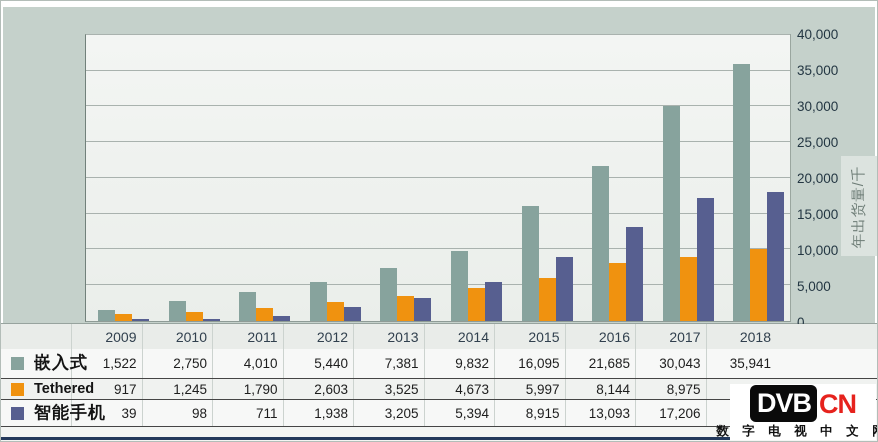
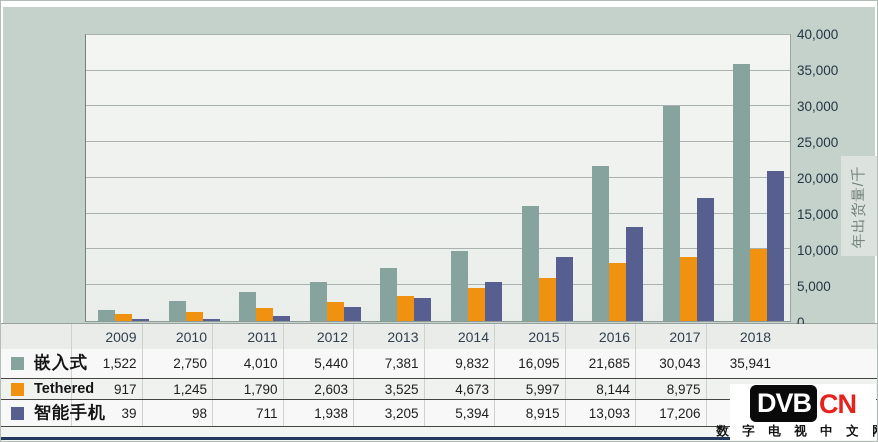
智能手机/2018: 18000 -> 21000
